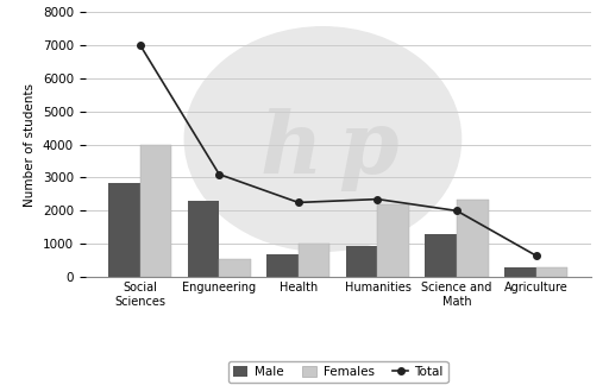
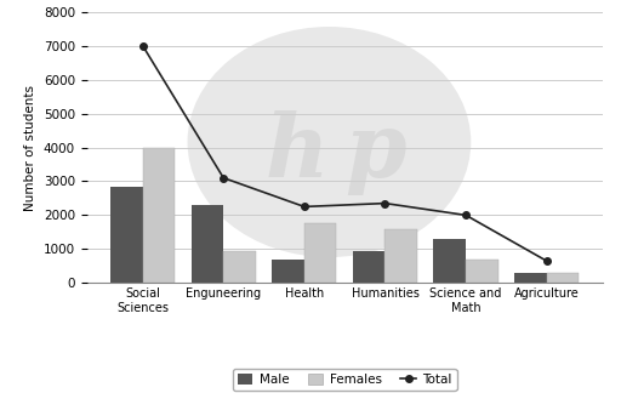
Females/Enguneering: 550 -> 950
Females/Health: 1000 -> 1750
Females/Humanities: 2200 -> 1600
Females/Science and Math: 2350 -> 700
